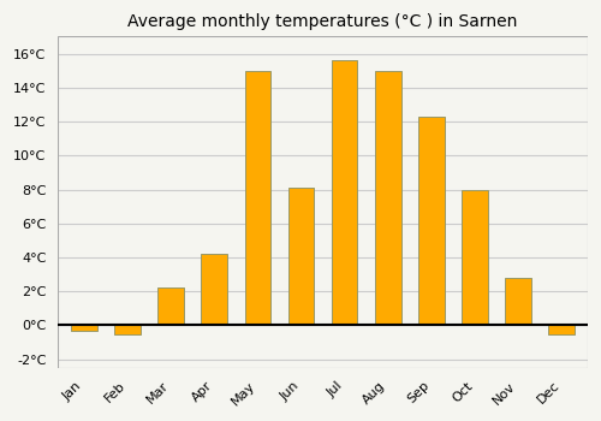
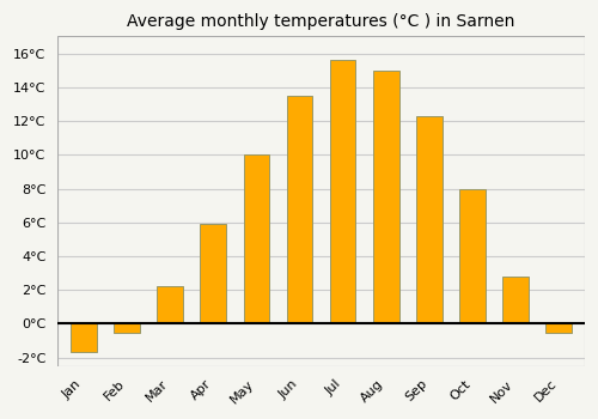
Jan: -0.3°C -> -1.7°C
Apr: 4.2°C -> 5.9°C
May: 15.0°C -> 10.0°C
Jun: 8.1°C -> 13.5°C
